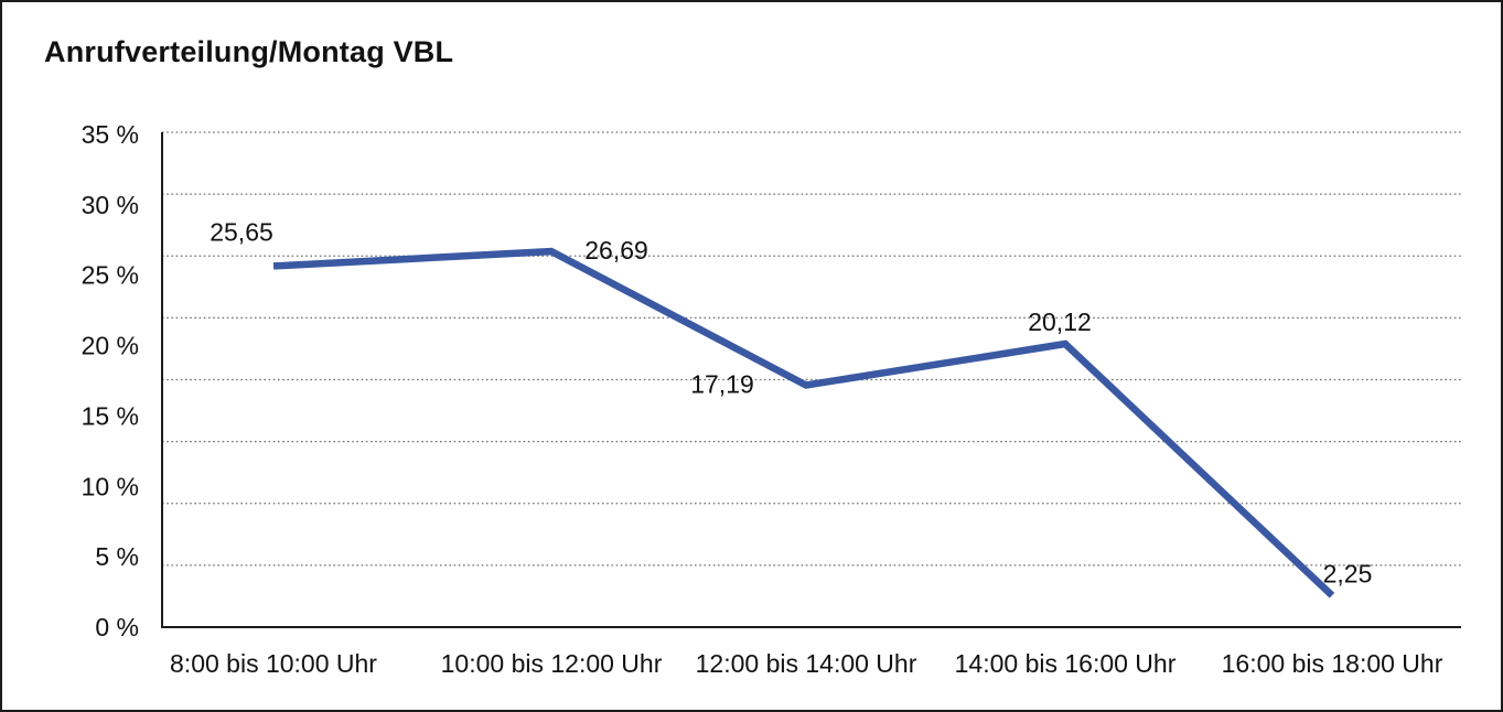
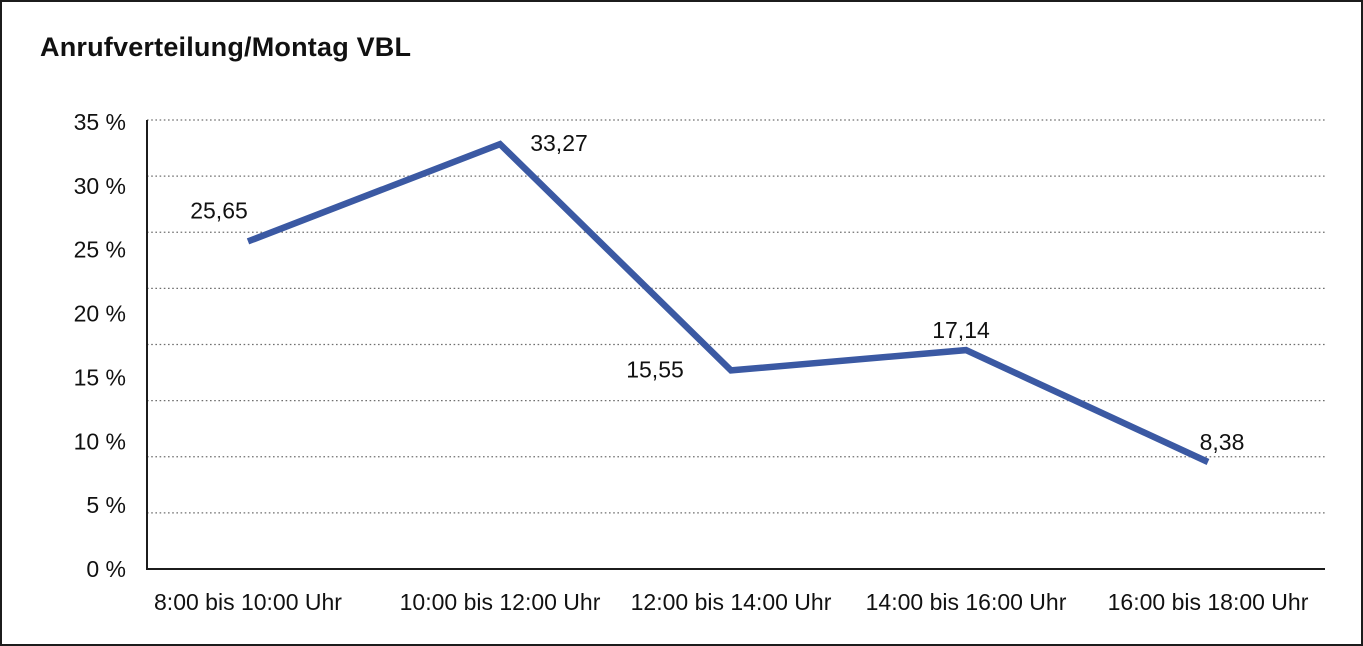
10:00 bis 12:00 Uhr: 26,69 -> 33,27
12:00 bis 14:00 Uhr: 17,19 -> 15,55
14:00 bis 16:00 Uhr: 20,12 -> 17,14
16:00 bis 18:00 Uhr: 2,25 -> 8,38
